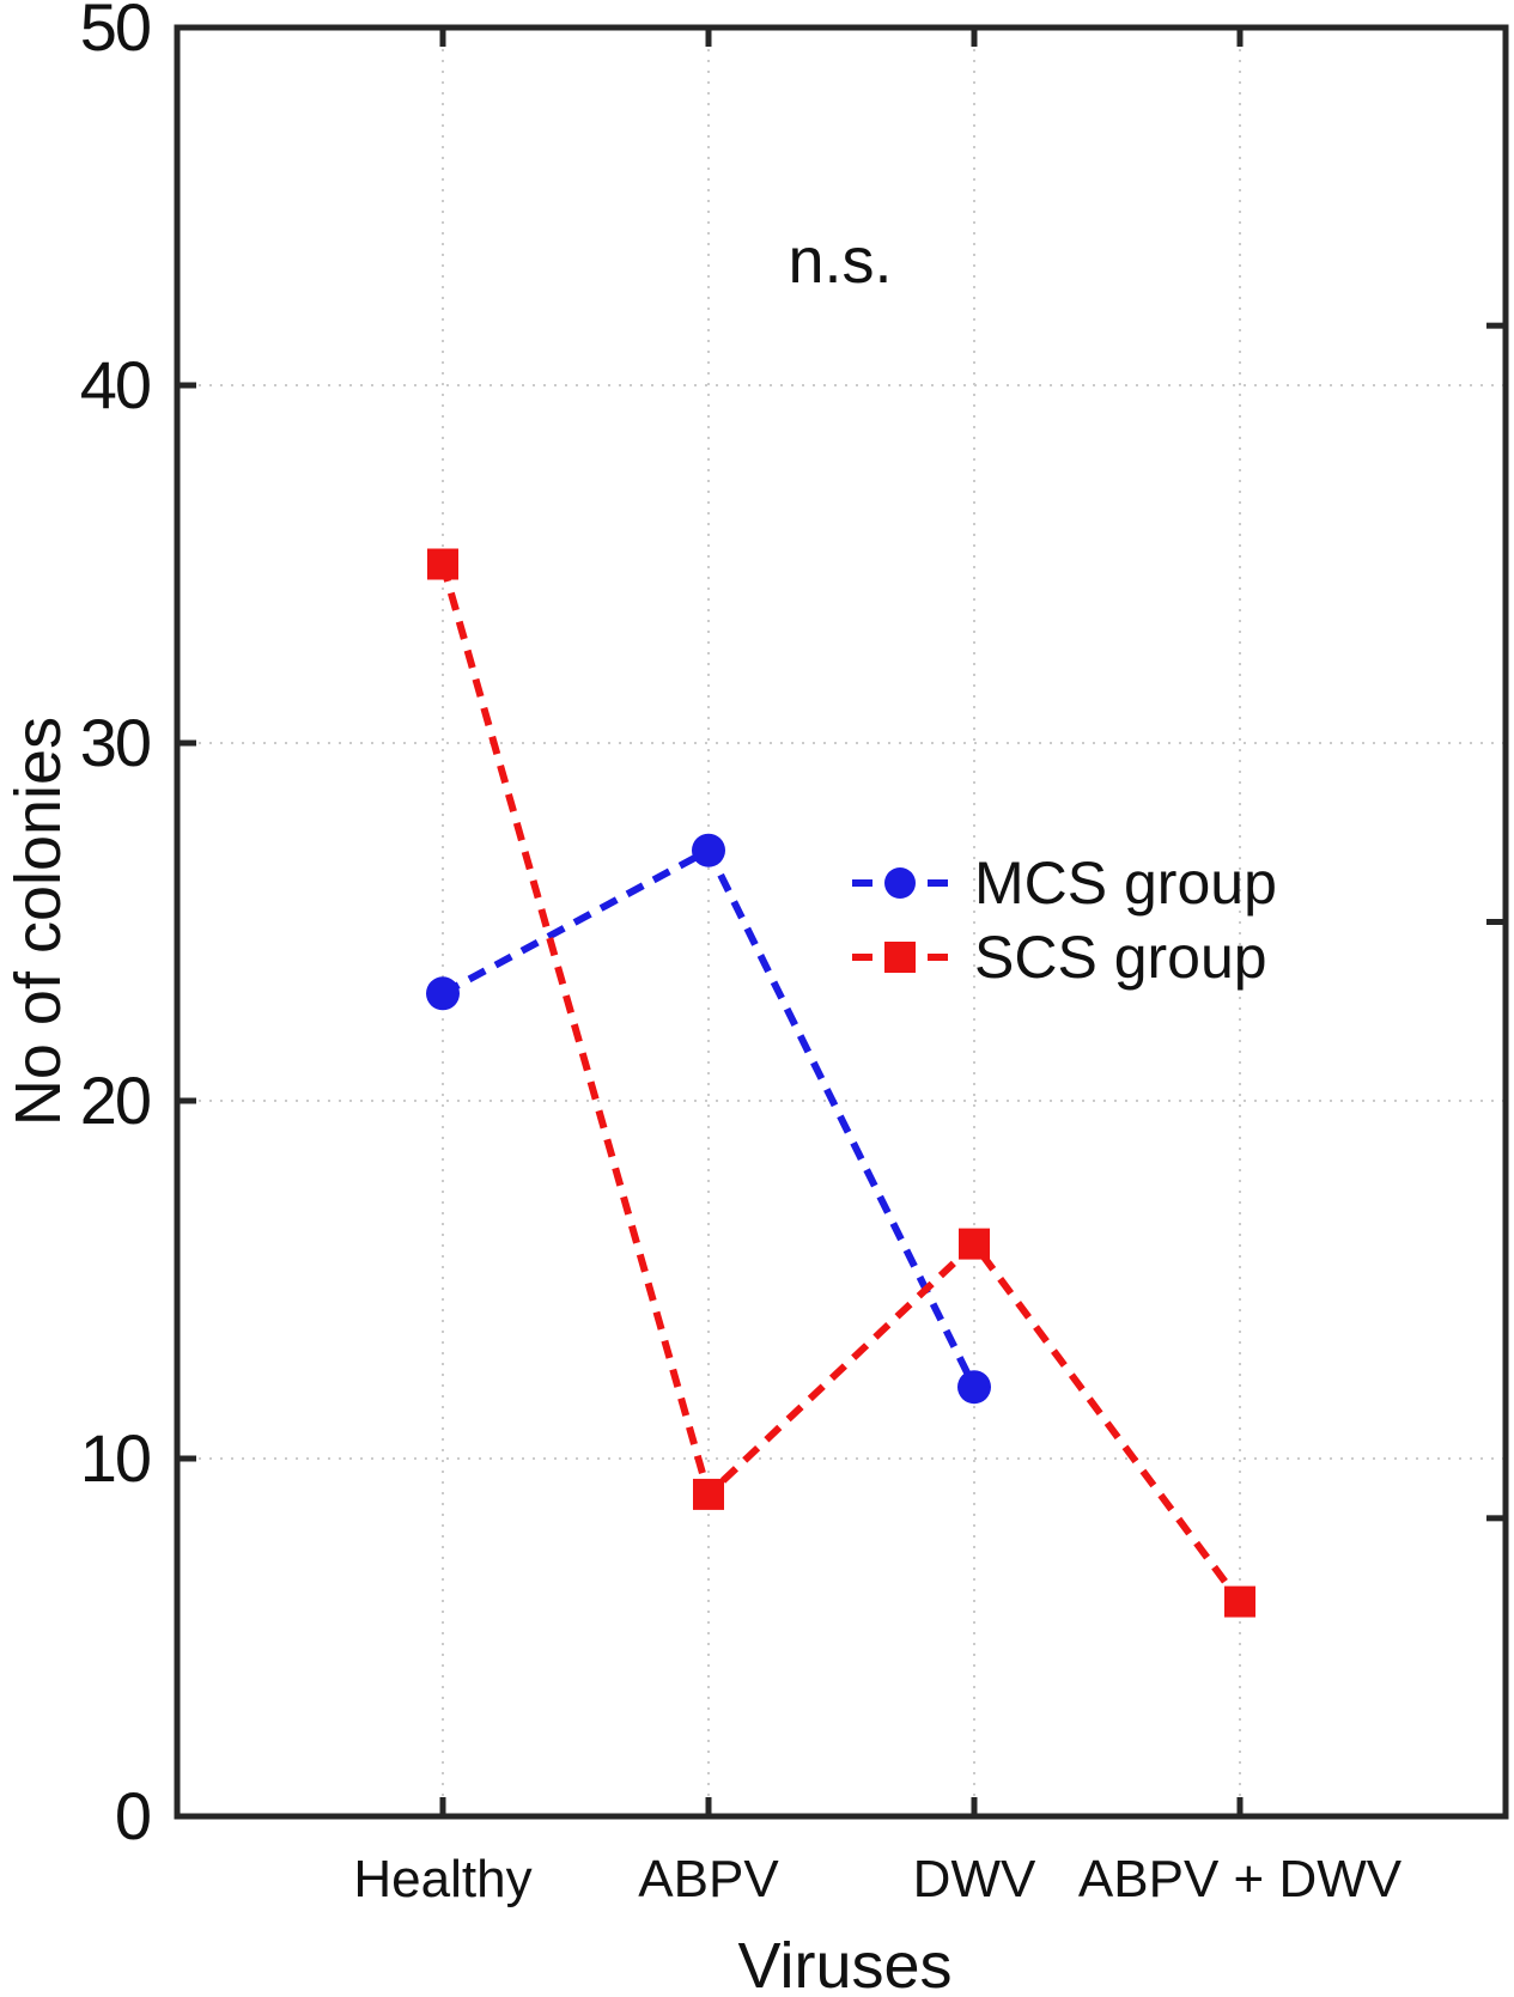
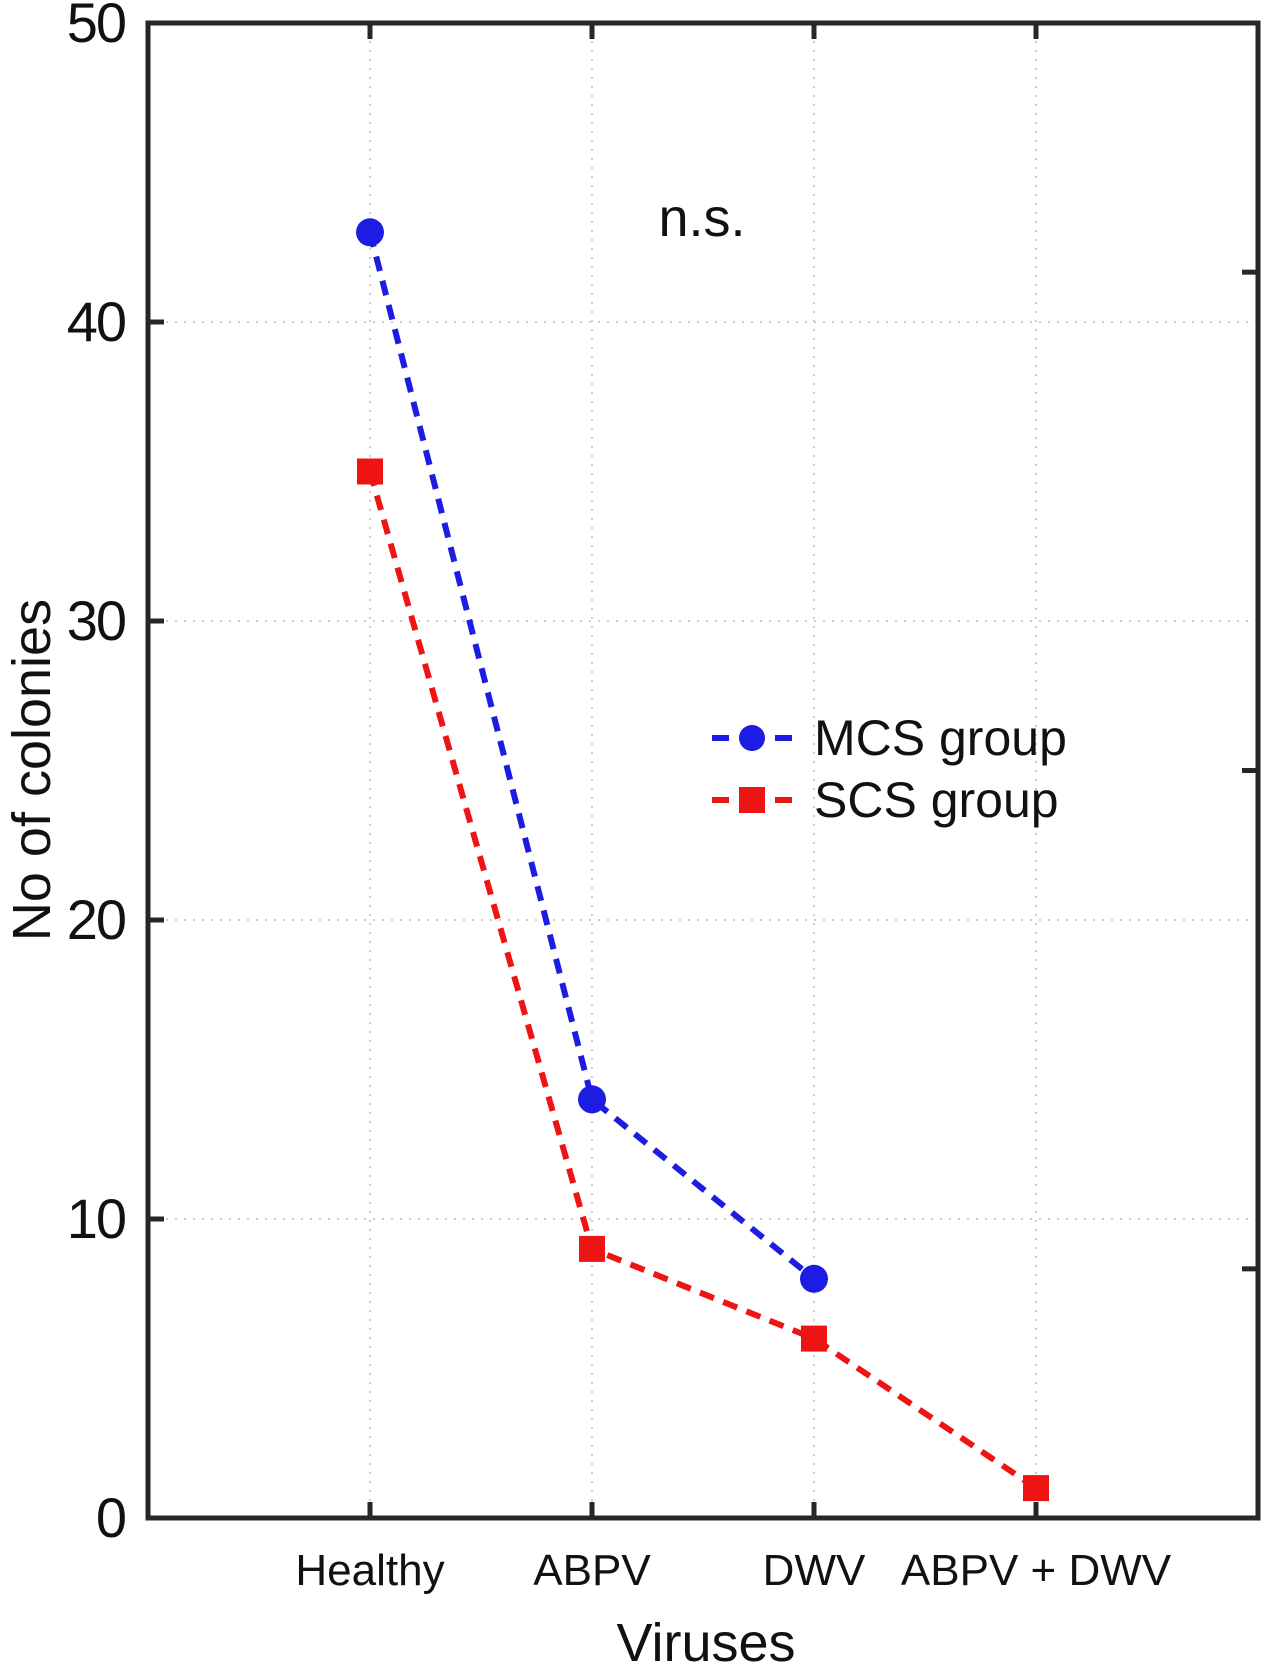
MCS group/Healthy: 23 -> 43
MCS group/ABPV: 27 -> 14
MCS group/DWV: 12 -> 8
SCS group/DWV: 16 -> 6
SCS group/ABPV + DWV: 6 -> 1
